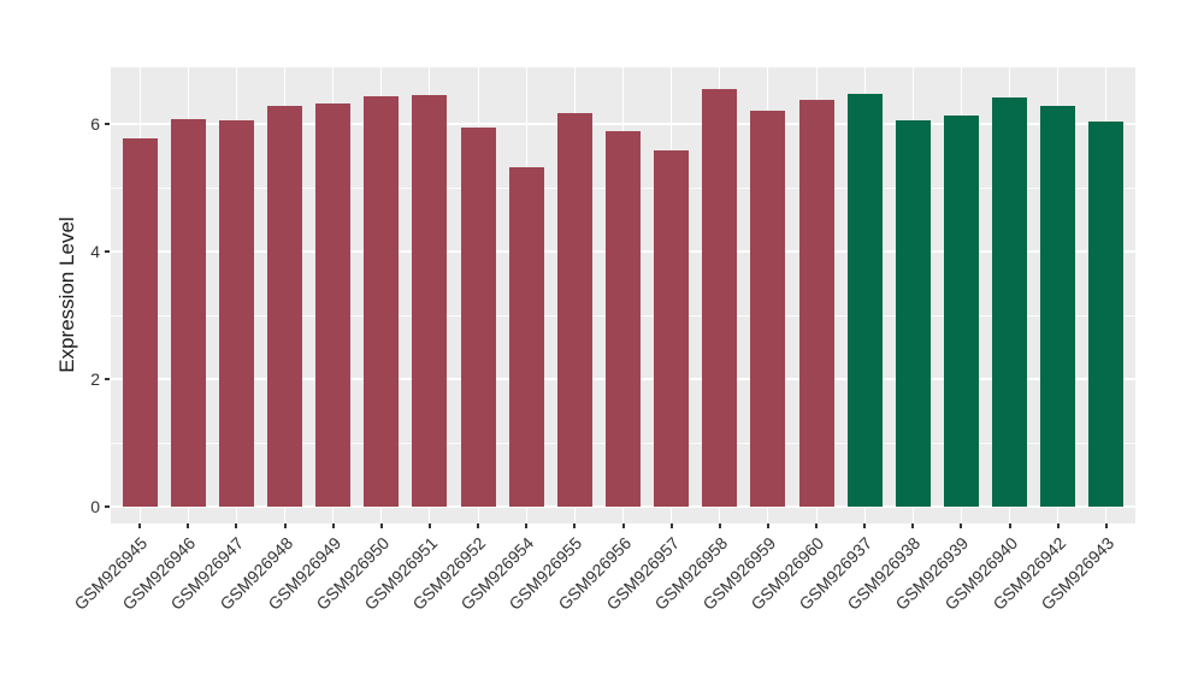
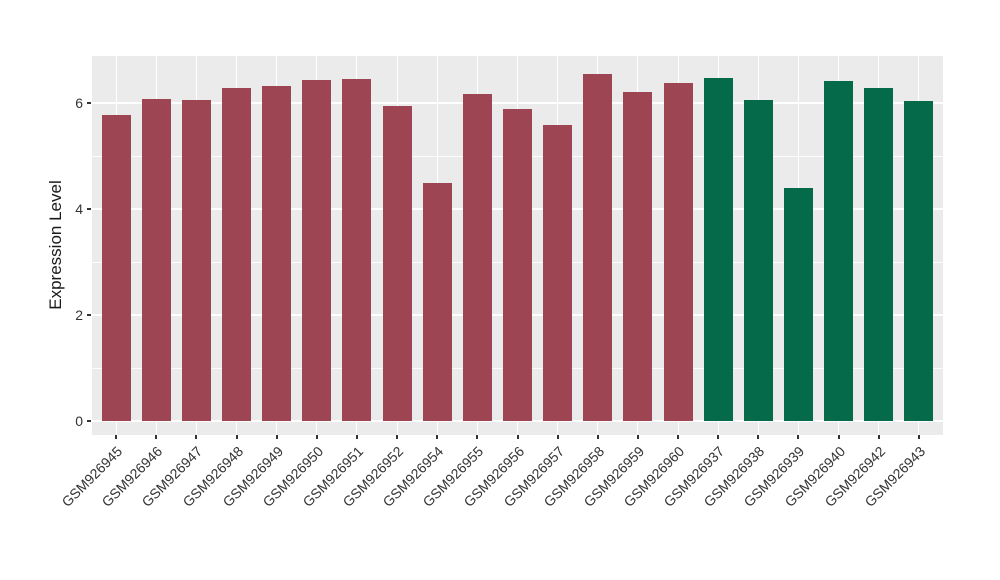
GSM926954: 5.3 -> 4.5
GSM926939: 6.1 -> 4.4
